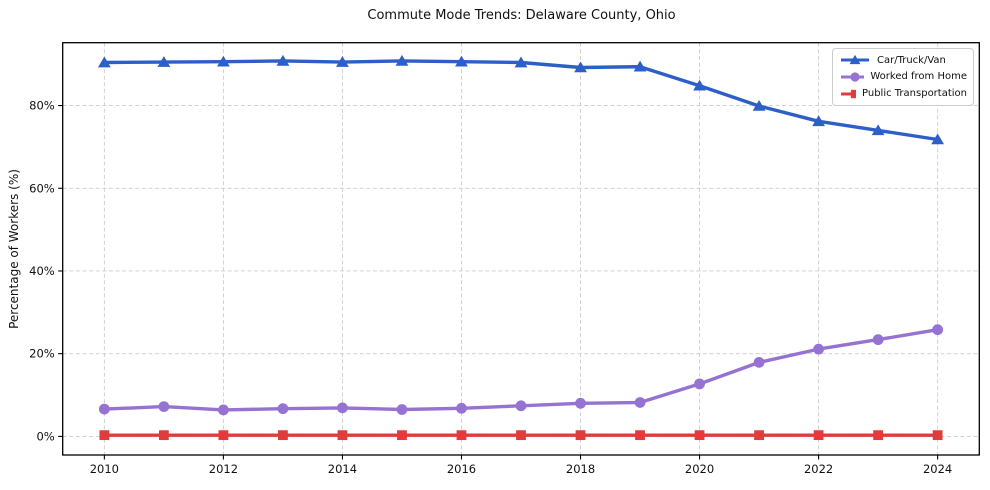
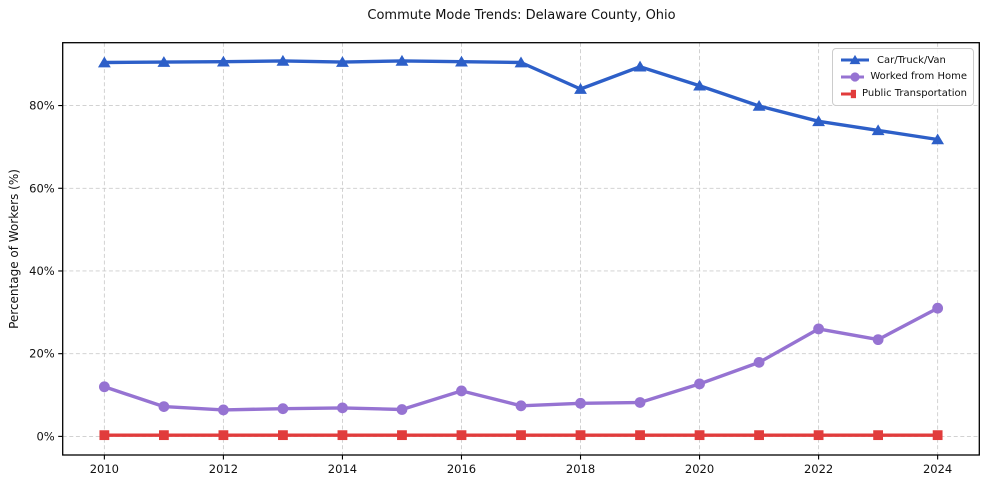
Worked from Home/2010: 7% -> 12%
Worked from Home/2016: 7% -> 11%
Car/Truck/Van/2018: 89% -> 84%
Worked from Home/2022: 21% -> 26%
Worked from Home/2024: 26% -> 31%
